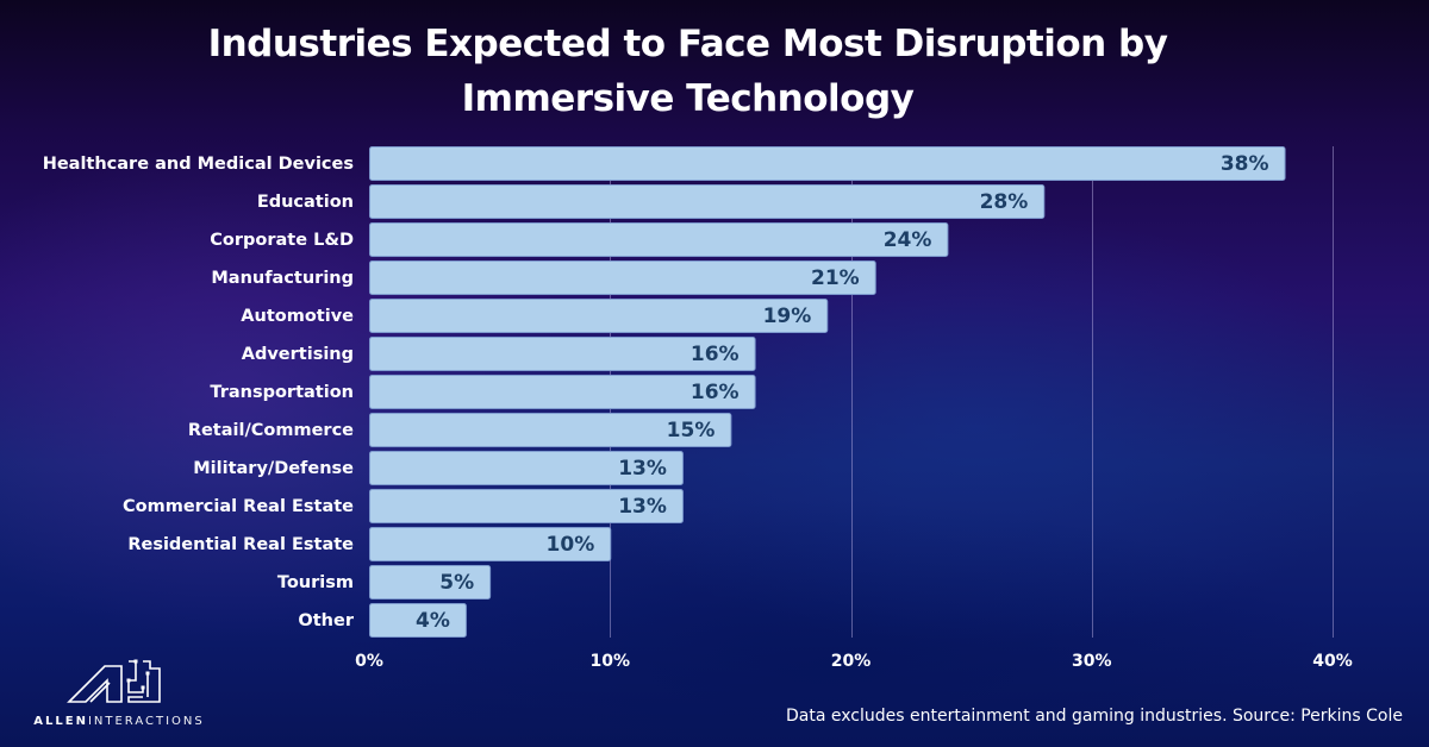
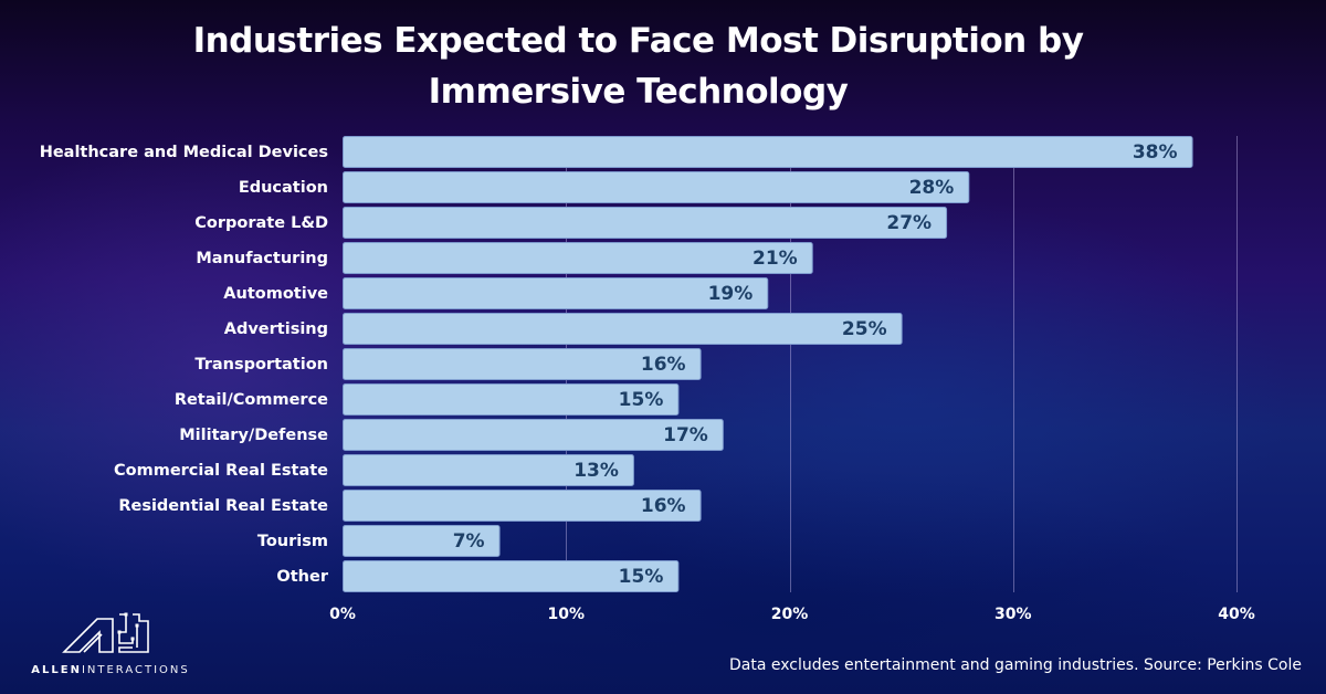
Corporate L&D: 24% -> 27%
Advertising: 16% -> 25%
Military/Defense: 13% -> 17%
Residential Real Estate: 10% -> 16%
Tourism: 5% -> 7%
Other: 4% -> 15%
